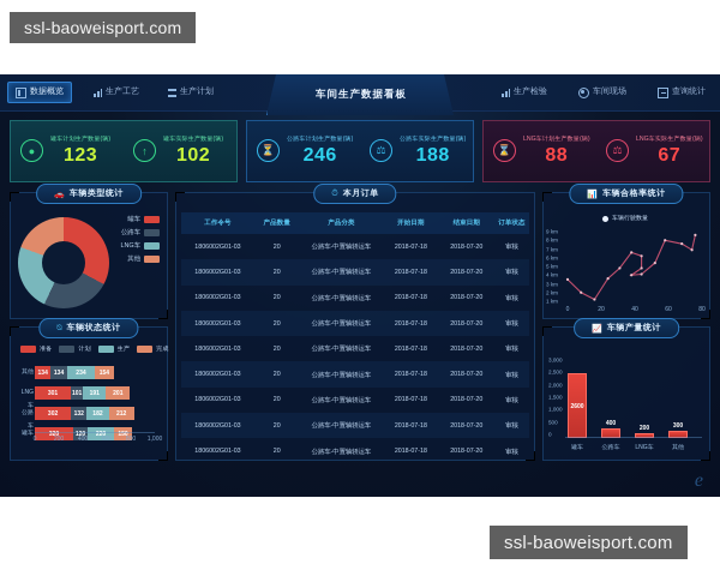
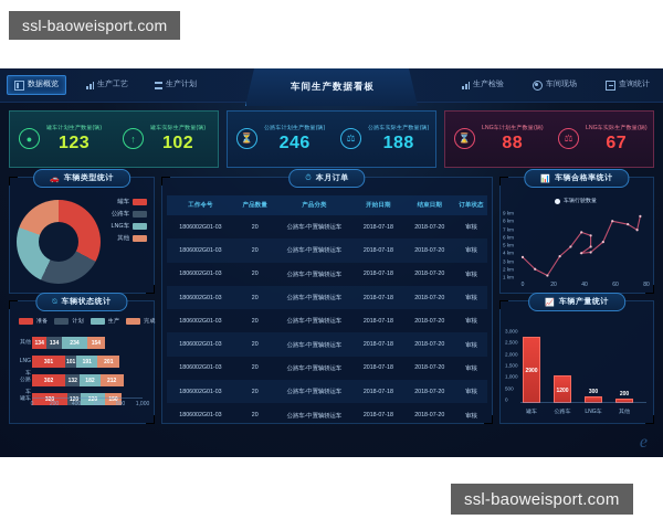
车辆产量统计/罐车: 2600 -> 2900
车辆产量统计/公路车: 400 -> 1200
车辆产量统计/LNG车: 200 -> 300
车辆产量统计/其他: 300 -> 200
